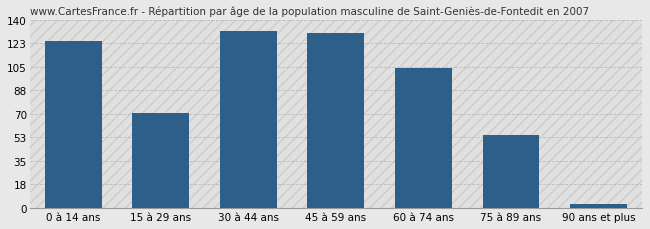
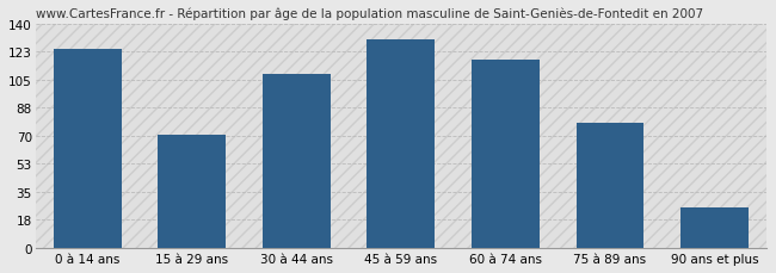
30 à 44 ans: 132 -> 109
60 à 74 ans: 104 -> 118
75 à 89 ans: 54 -> 78
90 ans et plus: 3 -> 25
